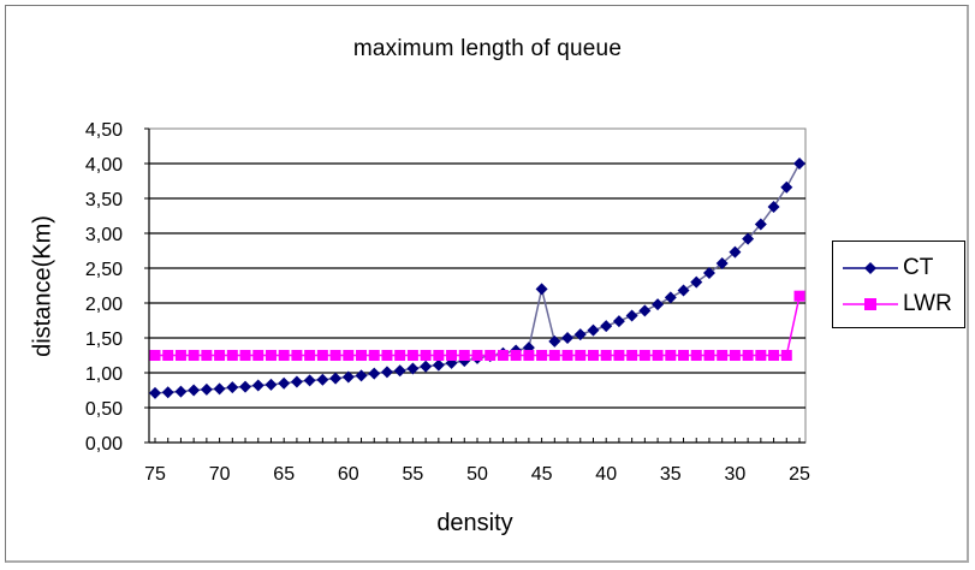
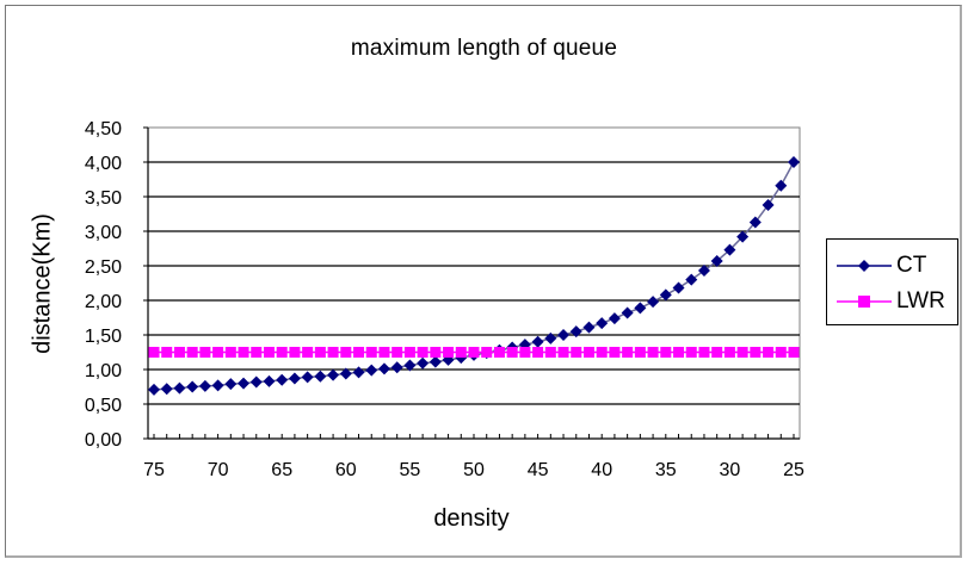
CT/45: 2,2 -> 1,4
LWR/25: 2,1 -> 1,2
